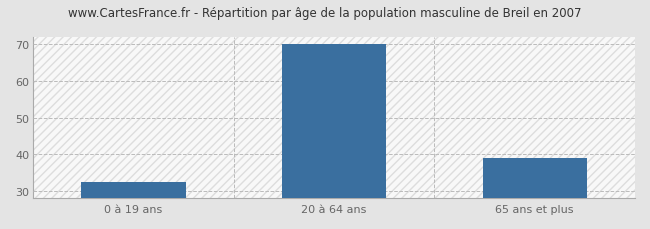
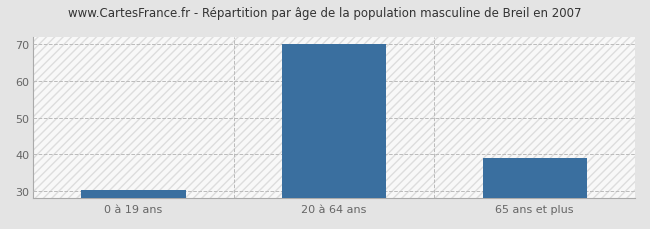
0 à 19 ans: 32.5 -> 30.3
